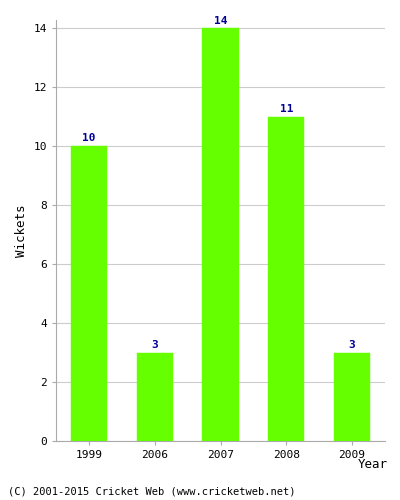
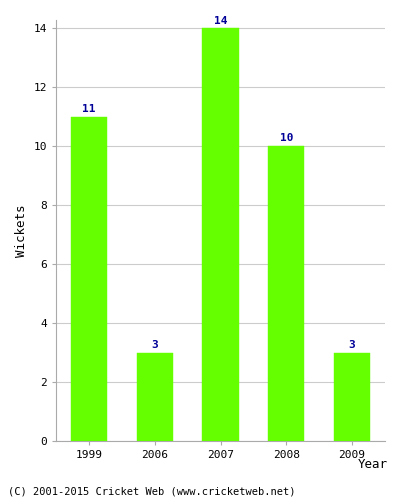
1999: 10 -> 11
2008: 11 -> 10
